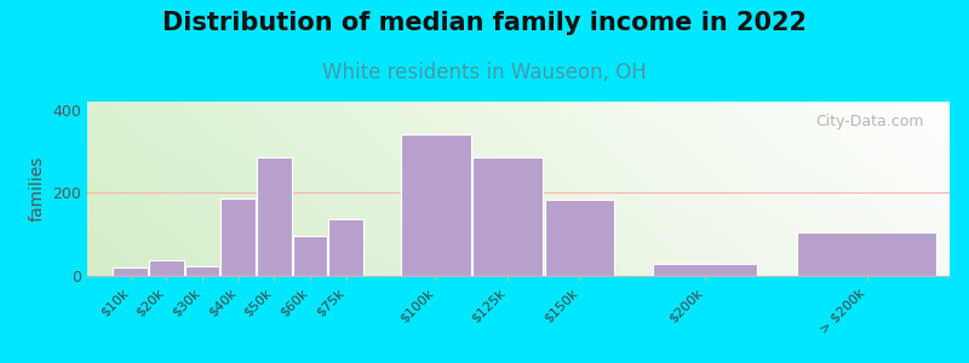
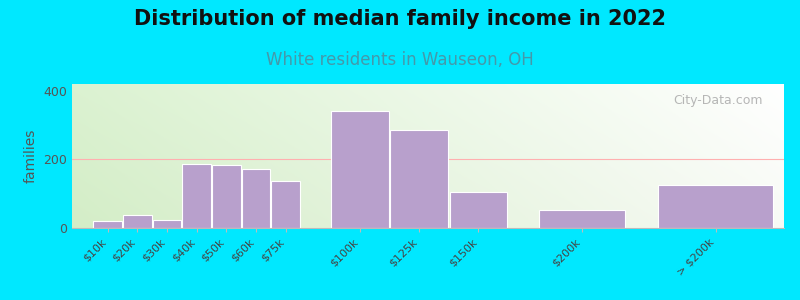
$50k: 285 -> 183
$60k: 95 -> 173
$150k: 185 -> 105
$200k: 30 -> 52
> $200k: 105 -> 125
